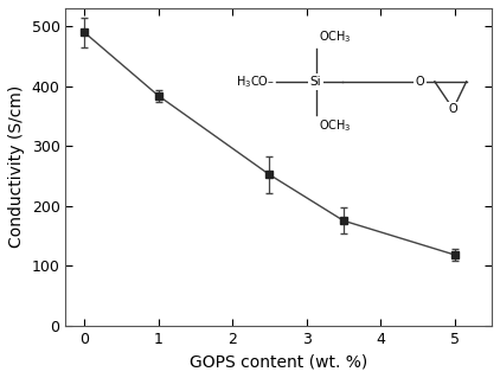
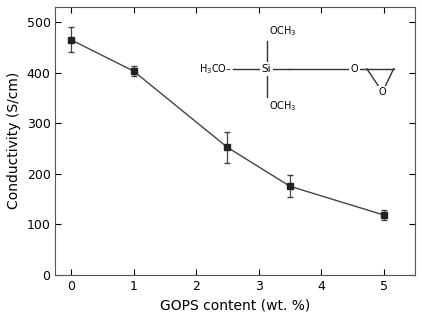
0: 490 -> 465
1: 384 -> 403
